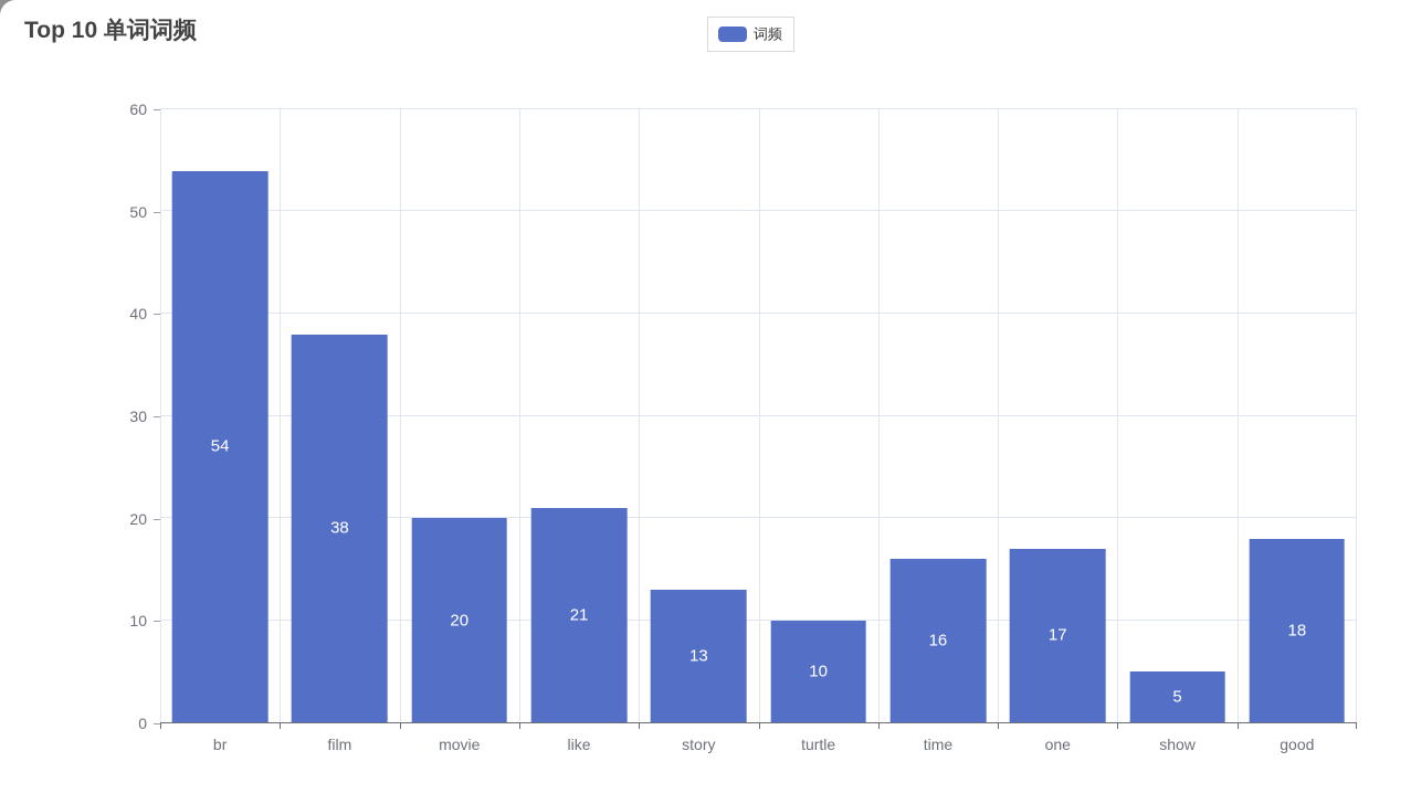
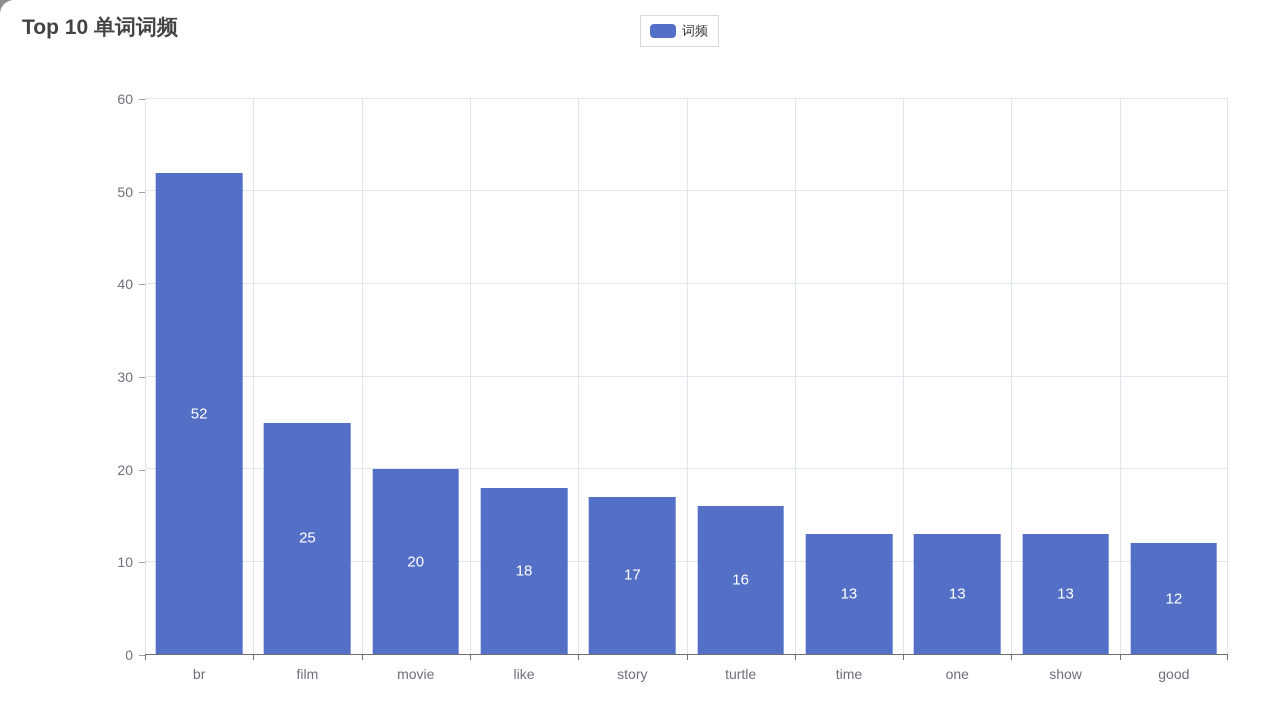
br: 54 -> 52
film: 38 -> 25
like: 21 -> 18
story: 13 -> 17
turtle: 10 -> 16
time: 16 -> 13
one: 17 -> 13
show: 5 -> 13
good: 18 -> 12
